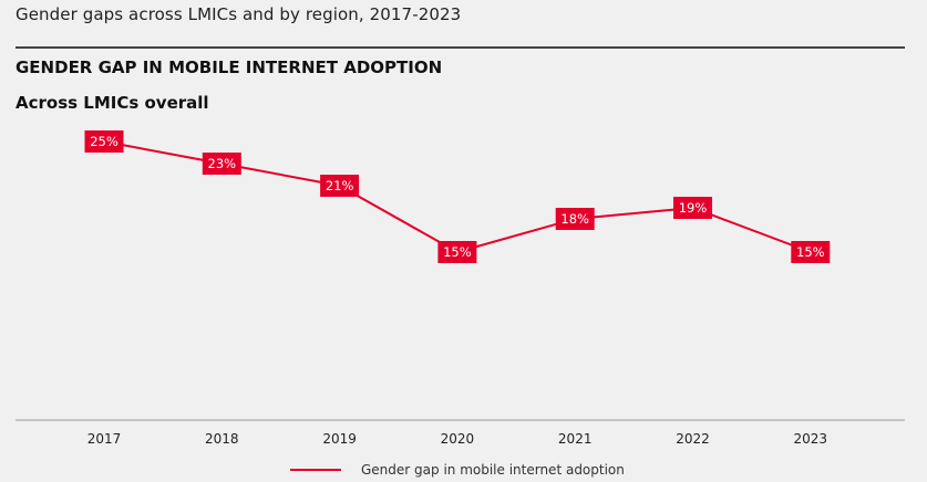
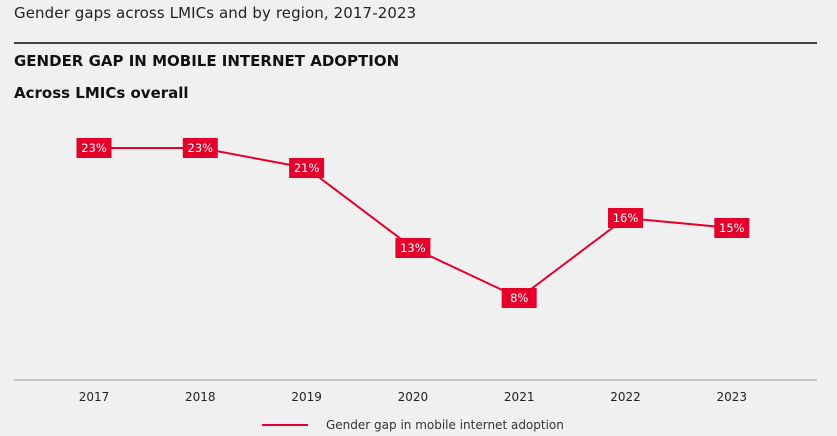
2017: 25% -> 23%
2020: 15% -> 13%
2021: 18% -> 8%
2022: 19% -> 16%
